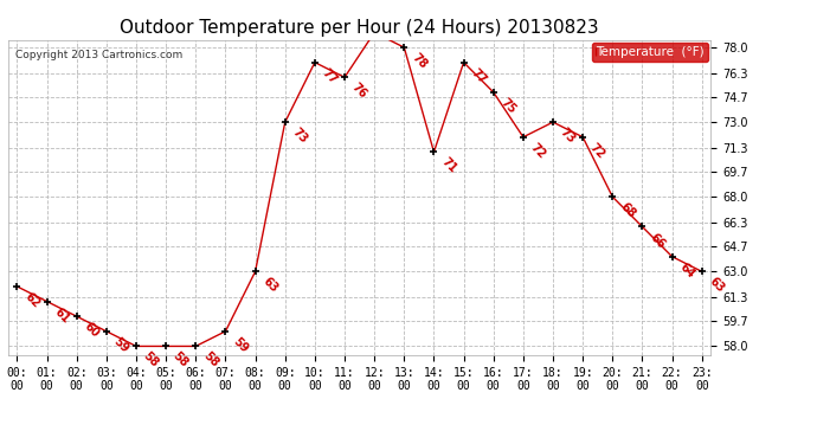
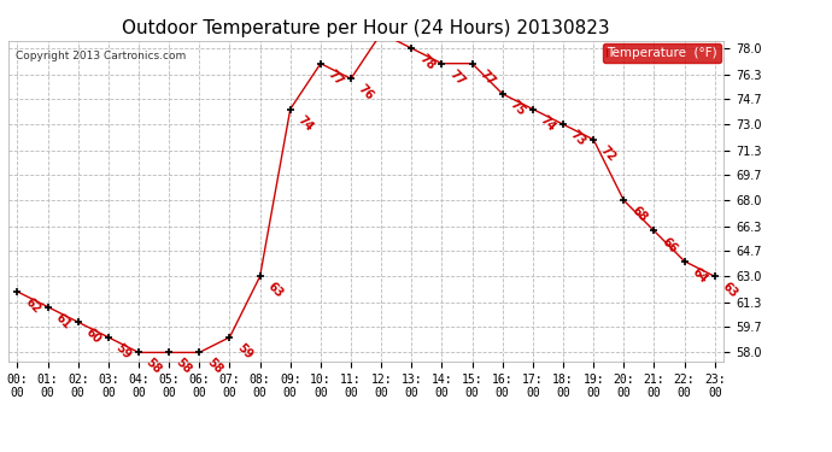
09: 00: 73 -> 74
14: 00: 71 -> 77
17: 00: 72 -> 74
